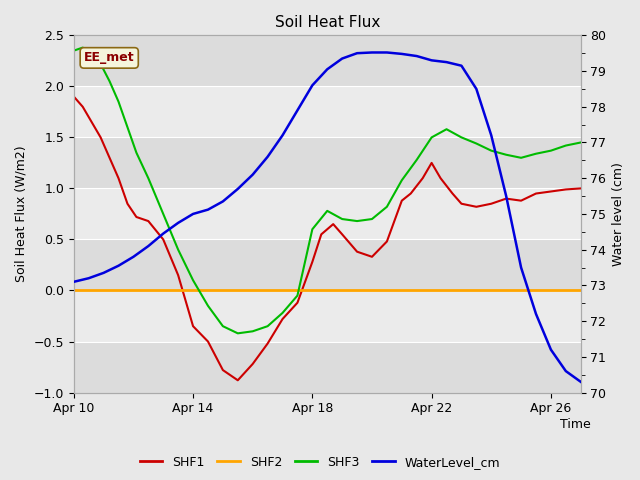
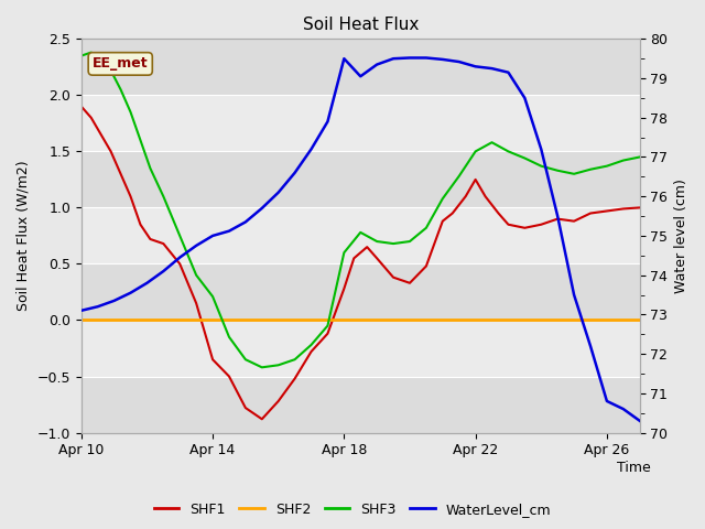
SHF3/Apr 14: 0.10 -> 0.21
WaterLevel_cm/Apr 18: 78.60 -> 79.50
WaterLevel_cm/Apr 26: 71.20 -> 70.80
